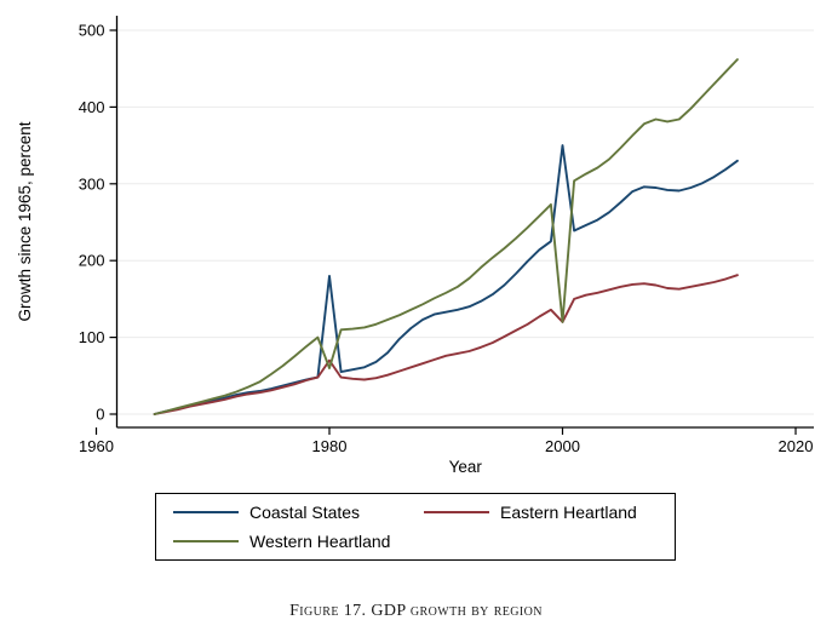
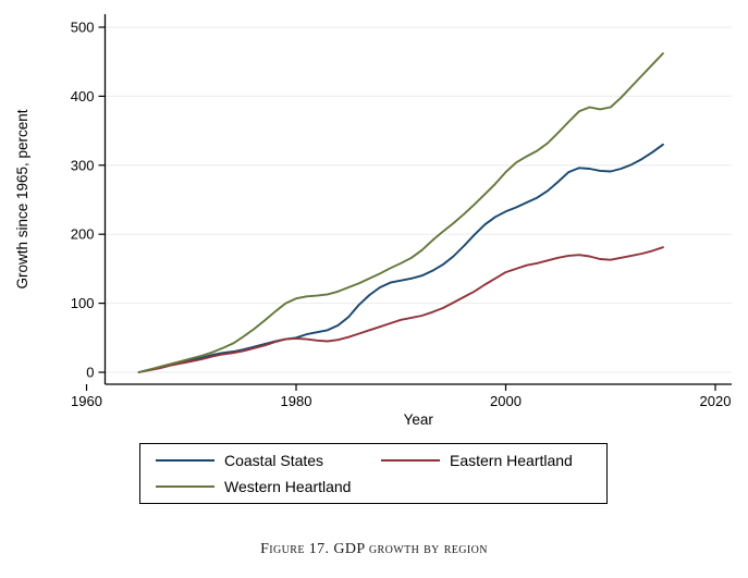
Coastal States/1980: 180 -> 50
Eastern Heartland/1980: 70 -> 50
Western Heartland/1980: 60 -> 110
Coastal States/2000: 350 -> 230
Eastern Heartland/2000: 120 -> 140
Western Heartland/2000: 120 -> 290
